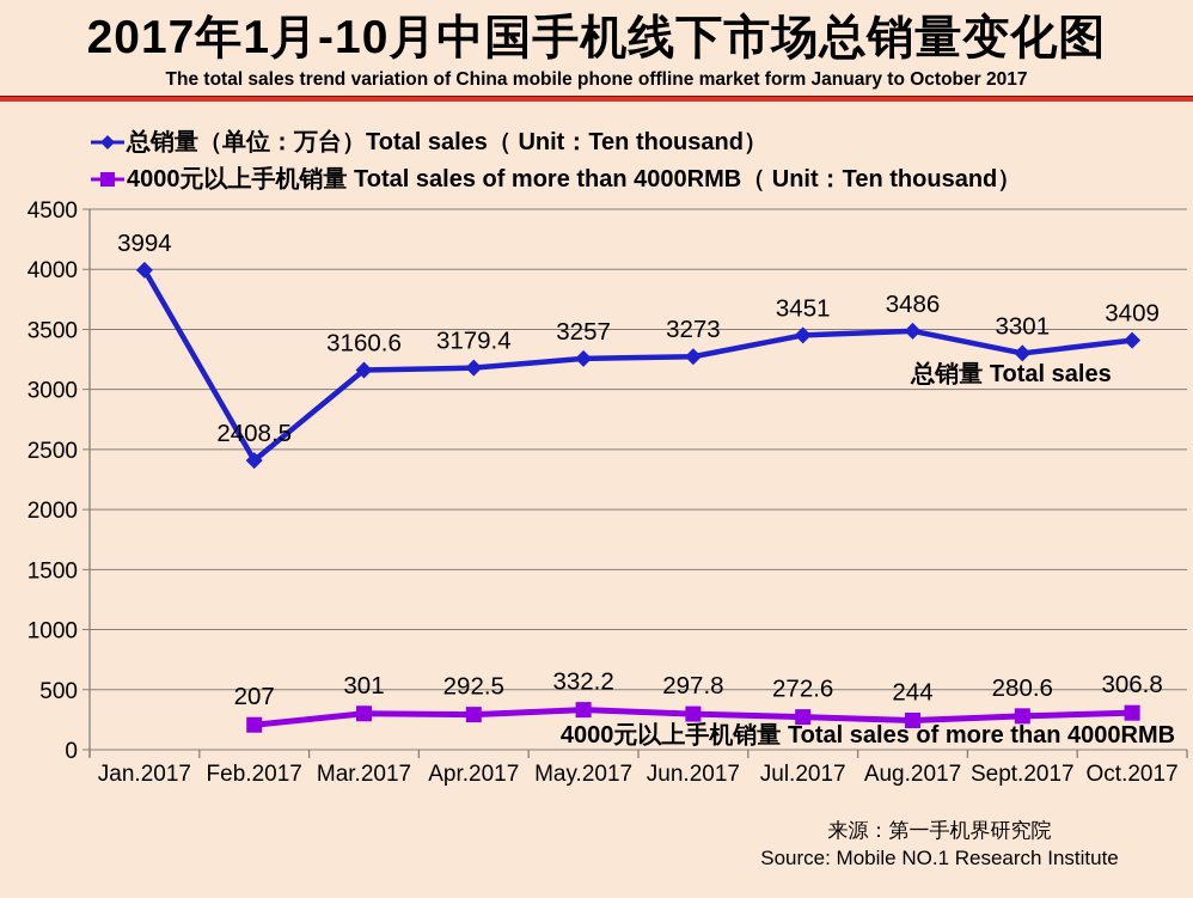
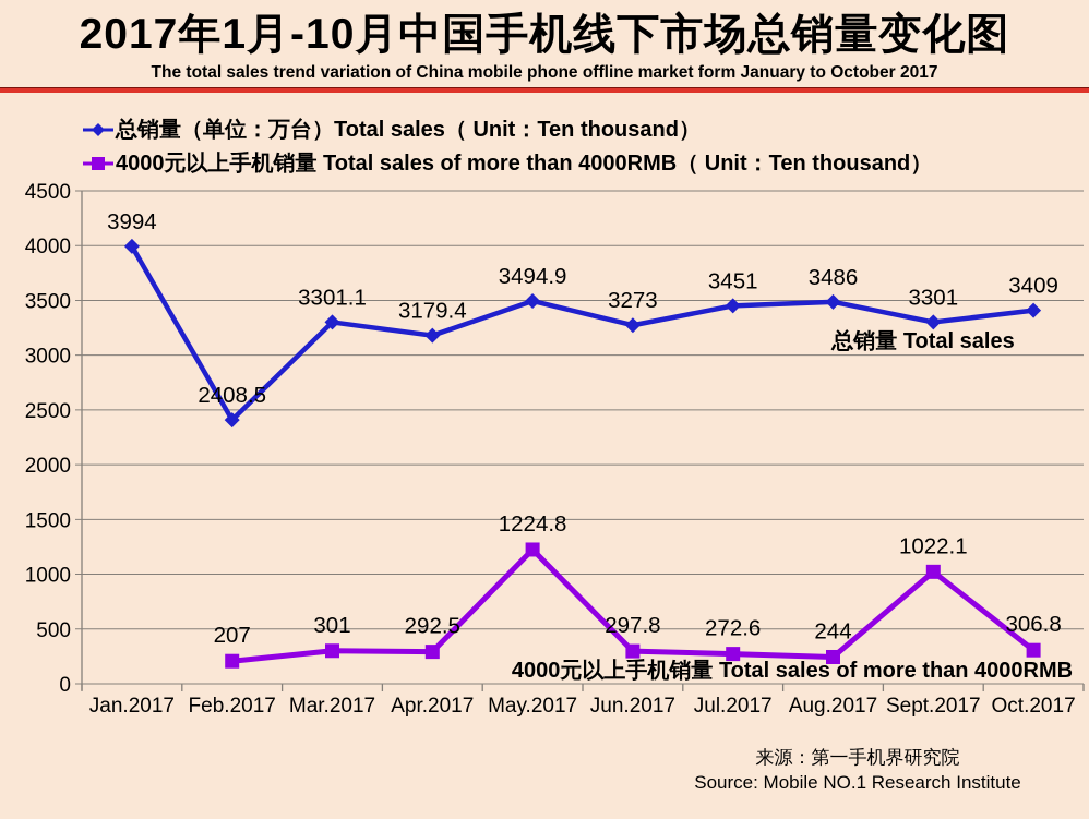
总销量 Total sales/Mar.2017: 3160.6 -> 3301.1
总销量 Total sales/May.2017: 3257 -> 3494.9
4000元以上手机销量 Total sales of more than 4000RMB/May.2017: 332.2 -> 1224.8
4000元以上手机销量 Total sales of more than 4000RMB/Sept.2017: 280.6 -> 1022.1
